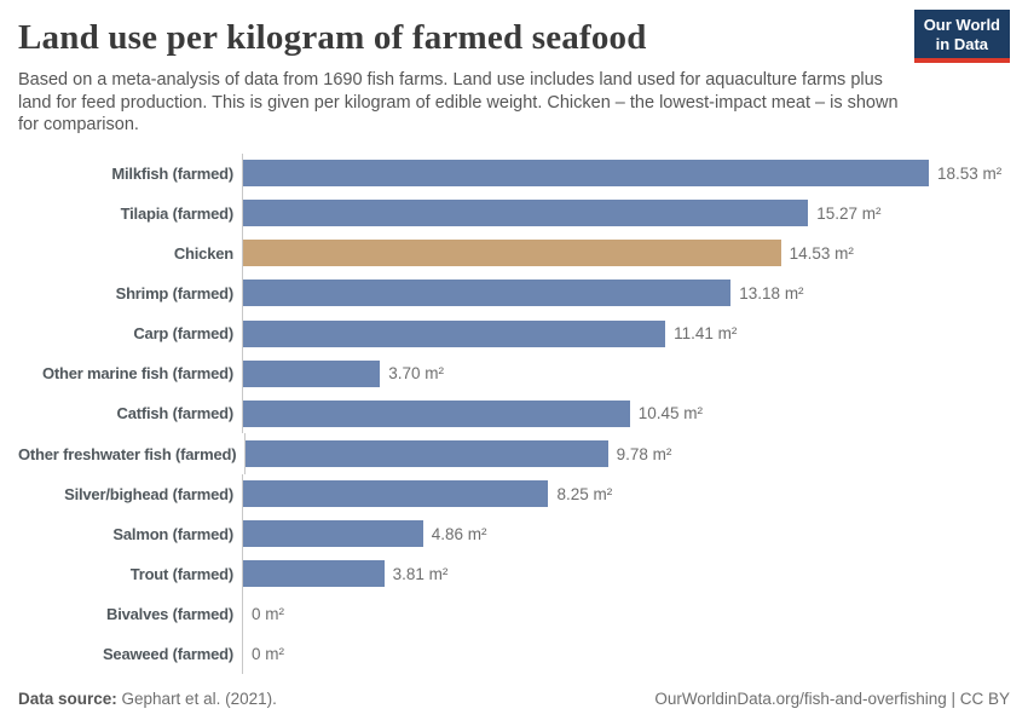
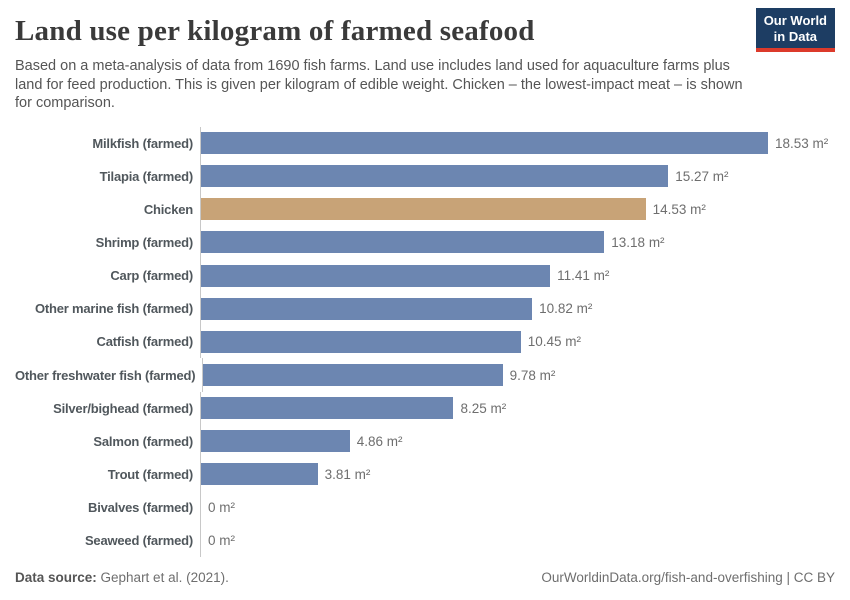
Other marine fish (farmed): 3.70 -> 10.82
